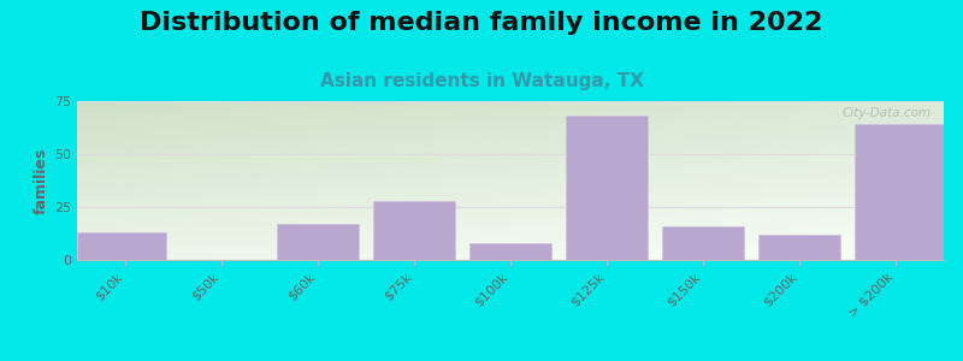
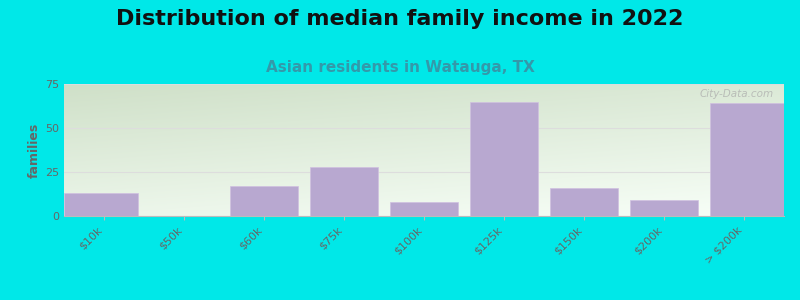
$125k: 68 -> 65
$200k: 12 -> 9
